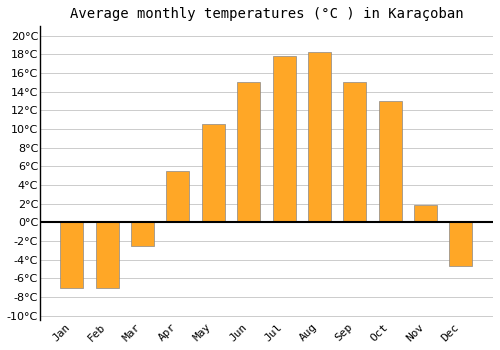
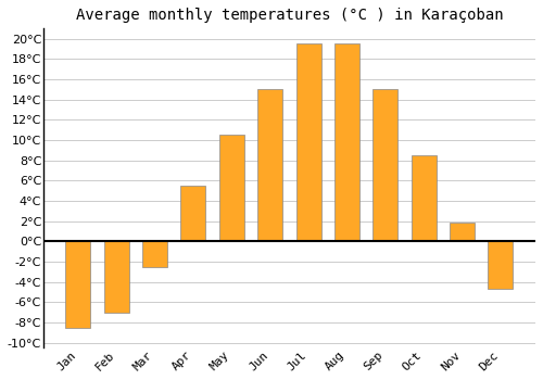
Jan: -7.0°C -> -8.5°C
Jul: 17.8°C -> 19.5°C
Aug: 18.2°C -> 19.5°C
Oct: 13.0°C -> 8.5°C
